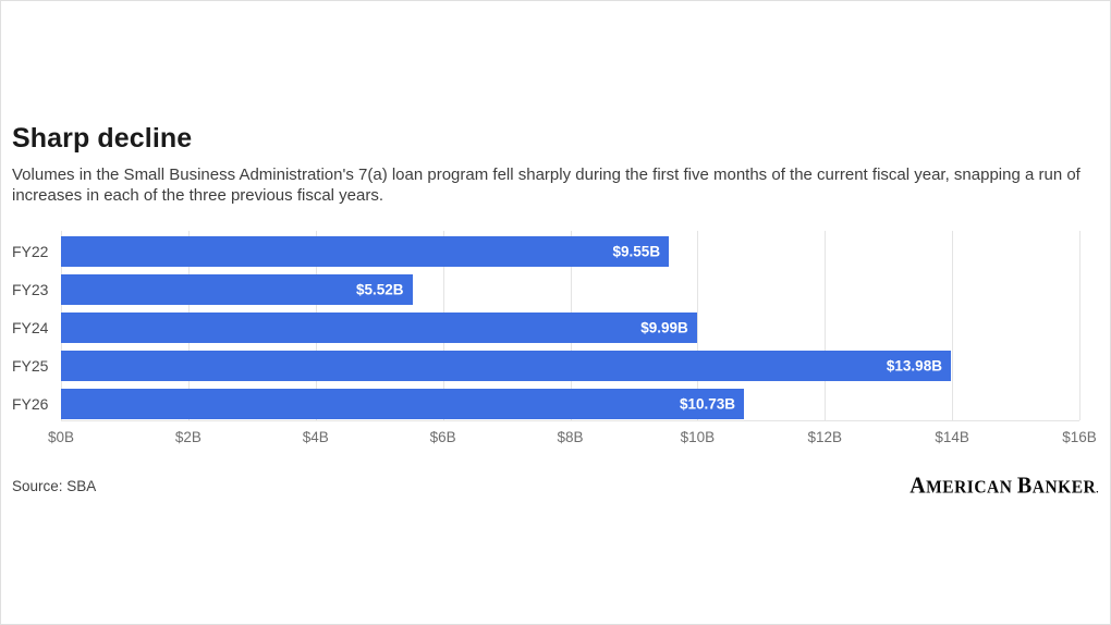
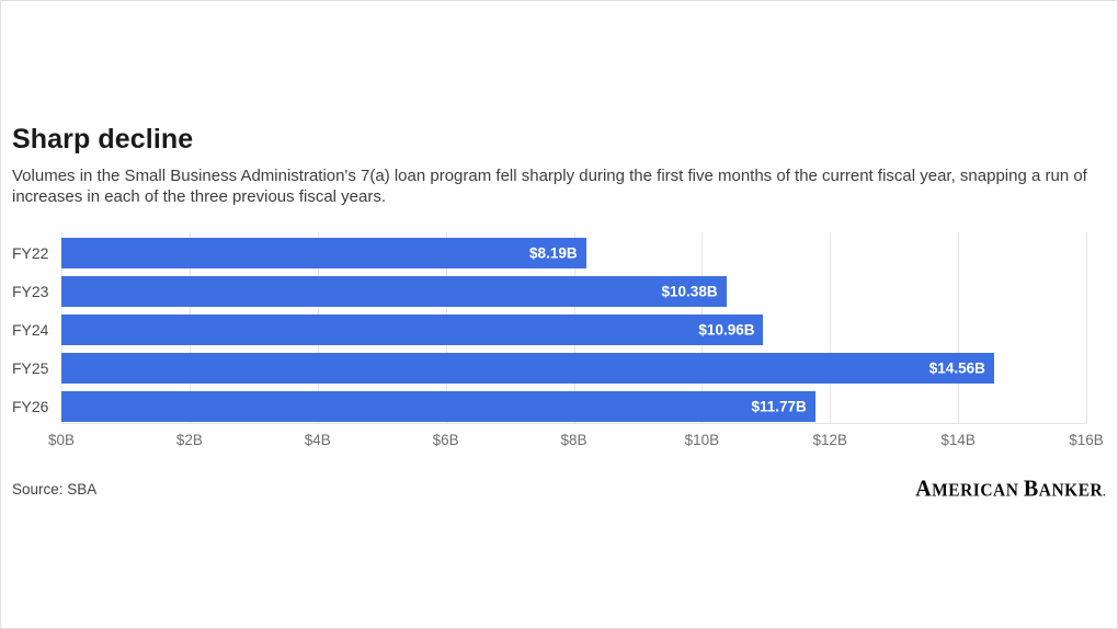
FY22: $9.55B -> $8.19B
FY23: $5.52B -> $10.38B
FY24: $9.99B -> $10.96B
FY25: $13.98B -> $14.56B
FY26: $10.73B -> $11.77B
